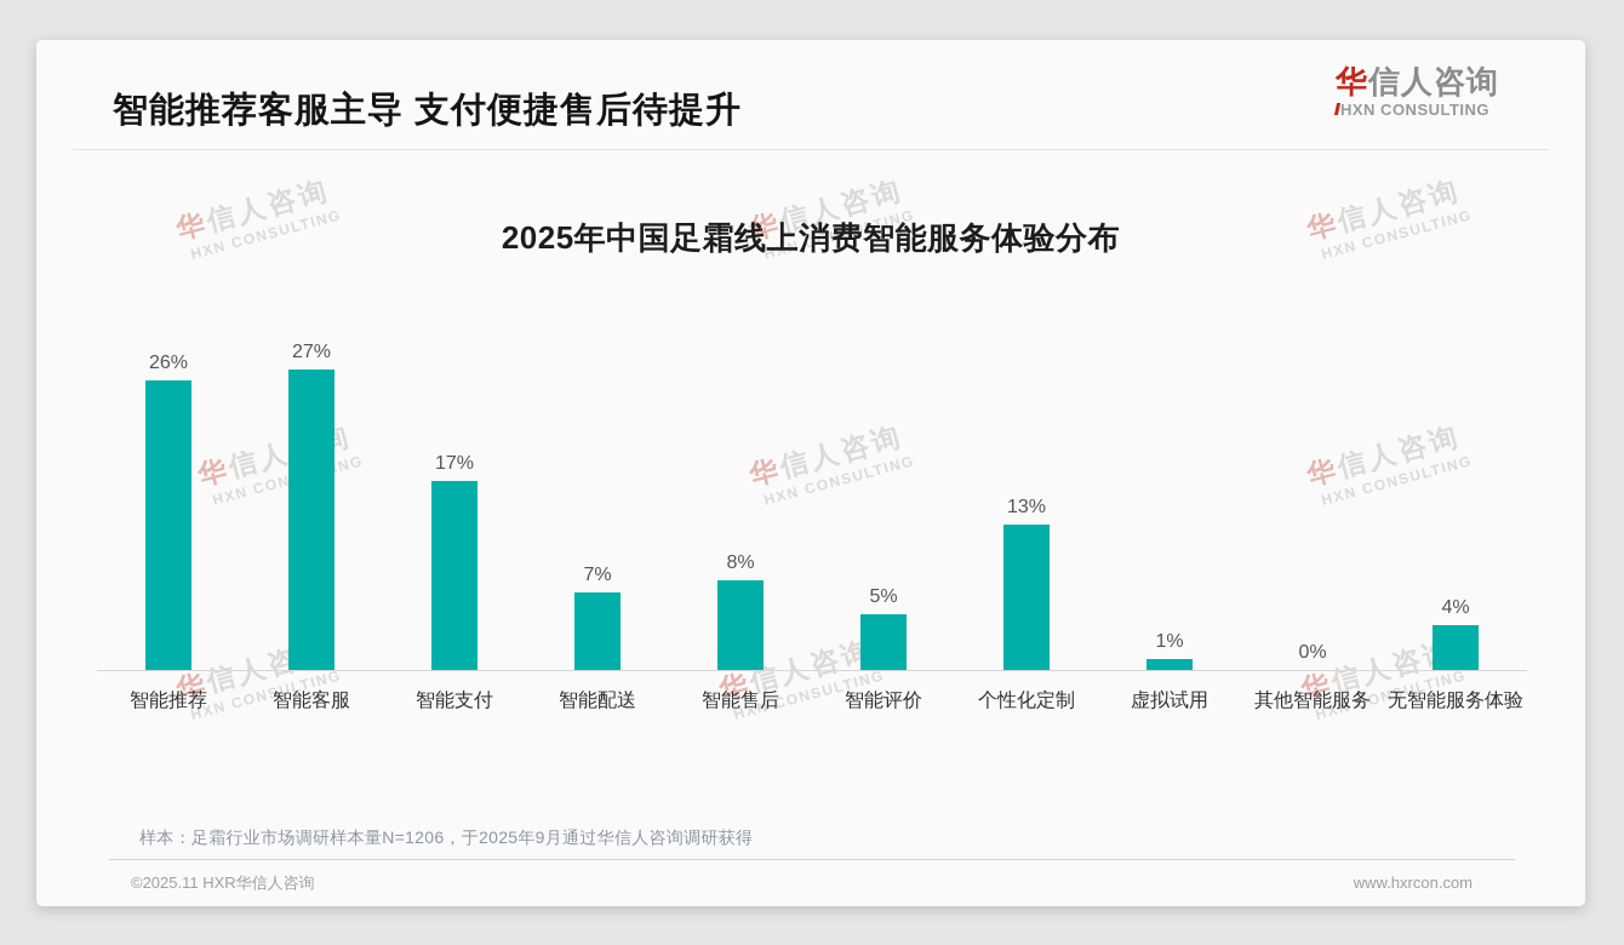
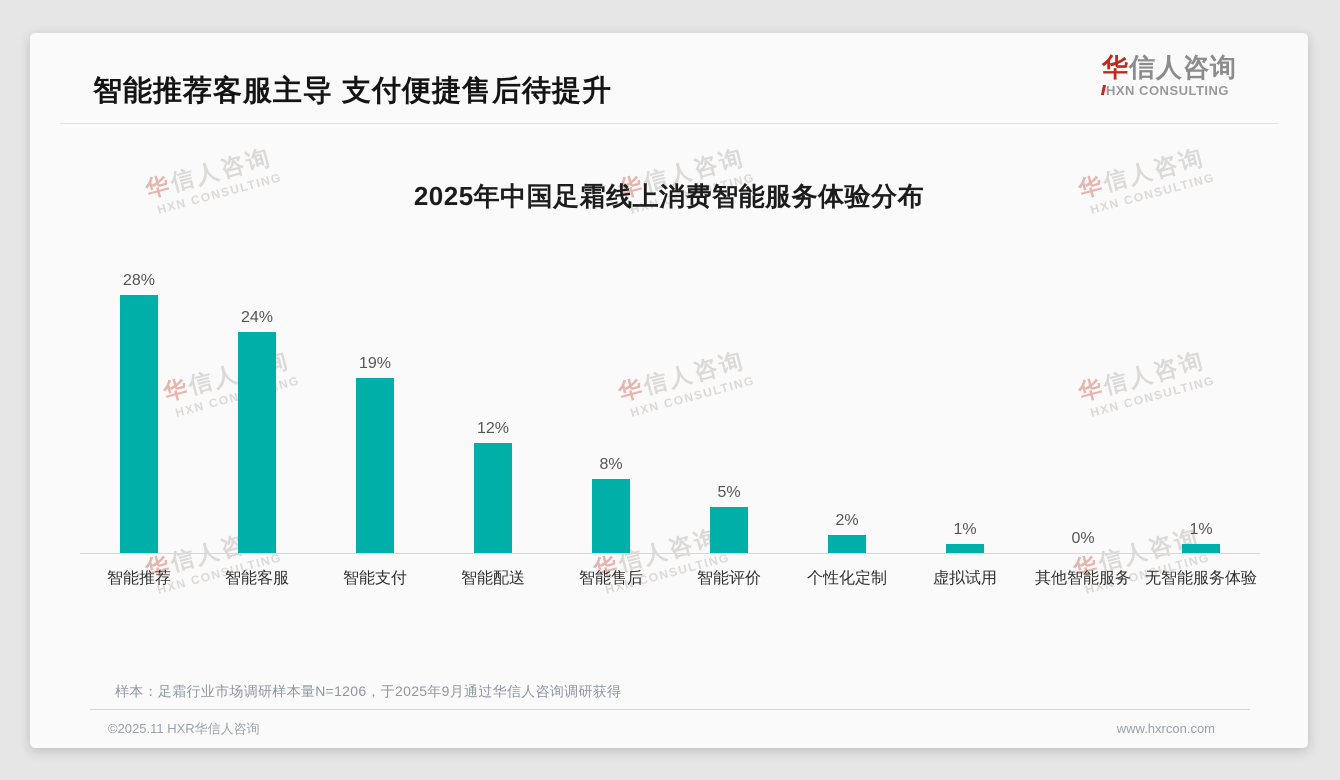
智能推荐: 26% -> 28%
智能客服: 27% -> 24%
智能支付: 17% -> 19%
智能配送: 7% -> 12%
个性化定制: 13% -> 2%
无智能服务体验: 4% -> 1%
